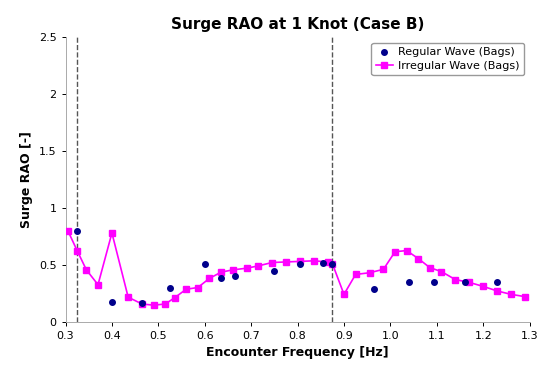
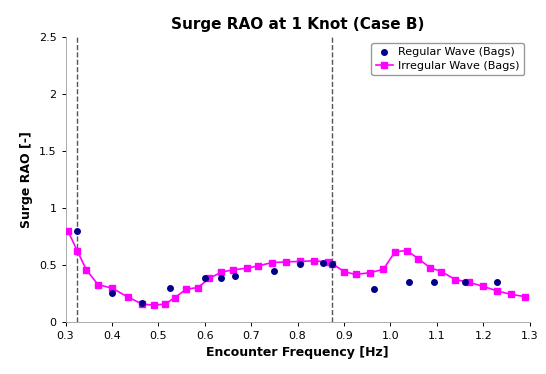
Irregular Wave (Bags)/0.4: 0.78 -> 0.29
Regular Wave (Bags)/0.4: 0.17 -> 0.26
Regular Wave (Bags)/0.6: 0.51 -> 0.39
Irregular Wave (Bags)/0.9: 0.24 -> 0.44
